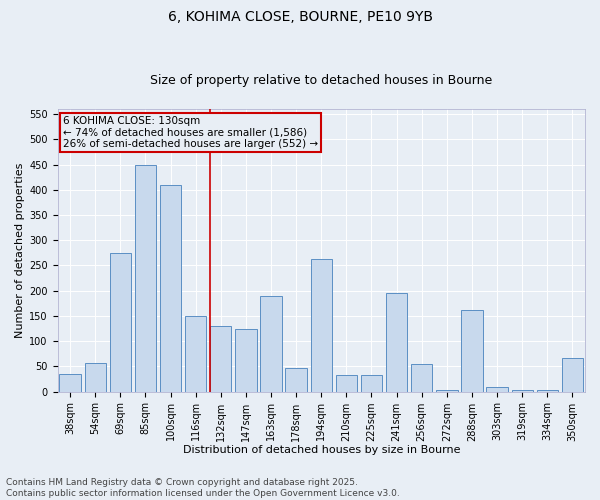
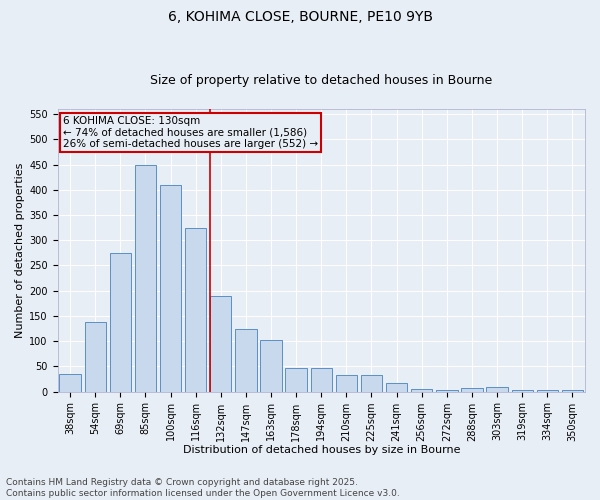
54sqm: 56 -> 138
116sqm: 150 -> 325
132sqm: 130 -> 190
163sqm: 190 -> 103
194sqm: 262 -> 46
241sqm: 196 -> 17
256sqm: 54 -> 5
288sqm: 162 -> 8
350sqm: 66 -> 4
